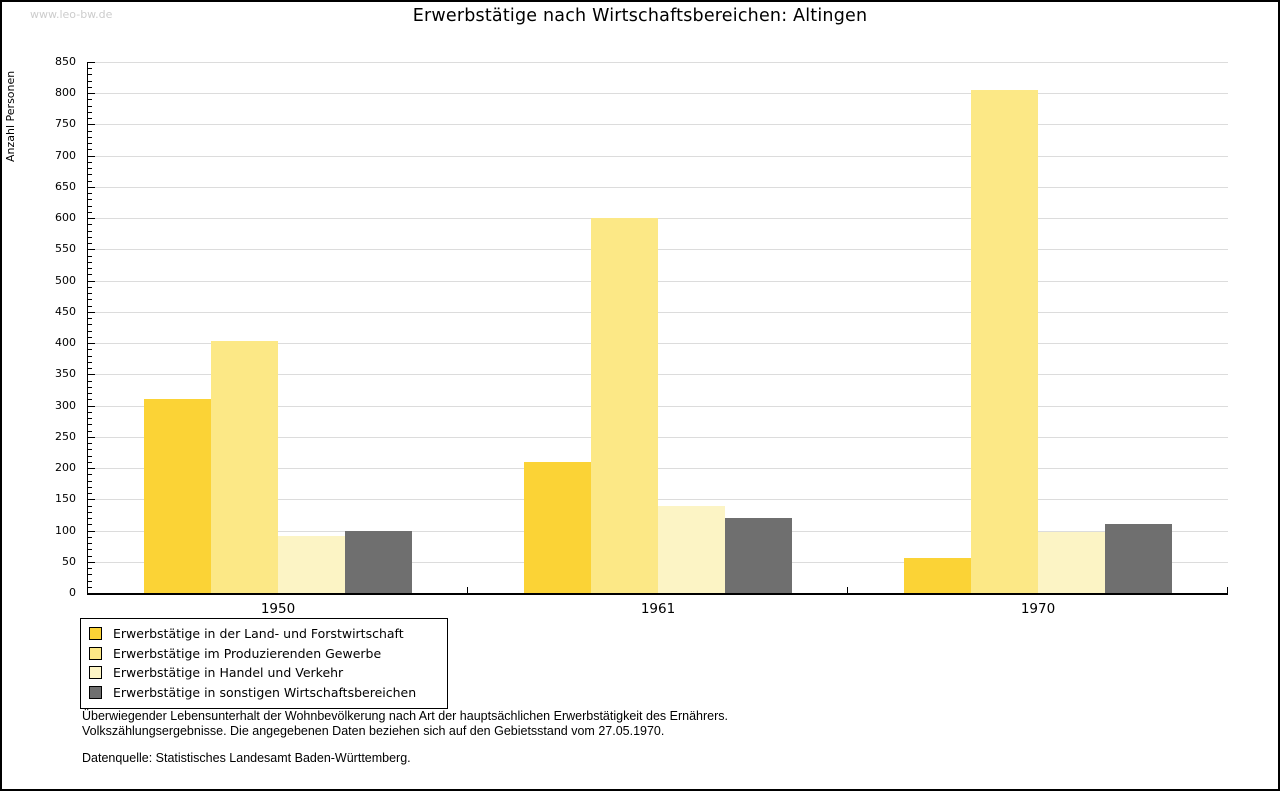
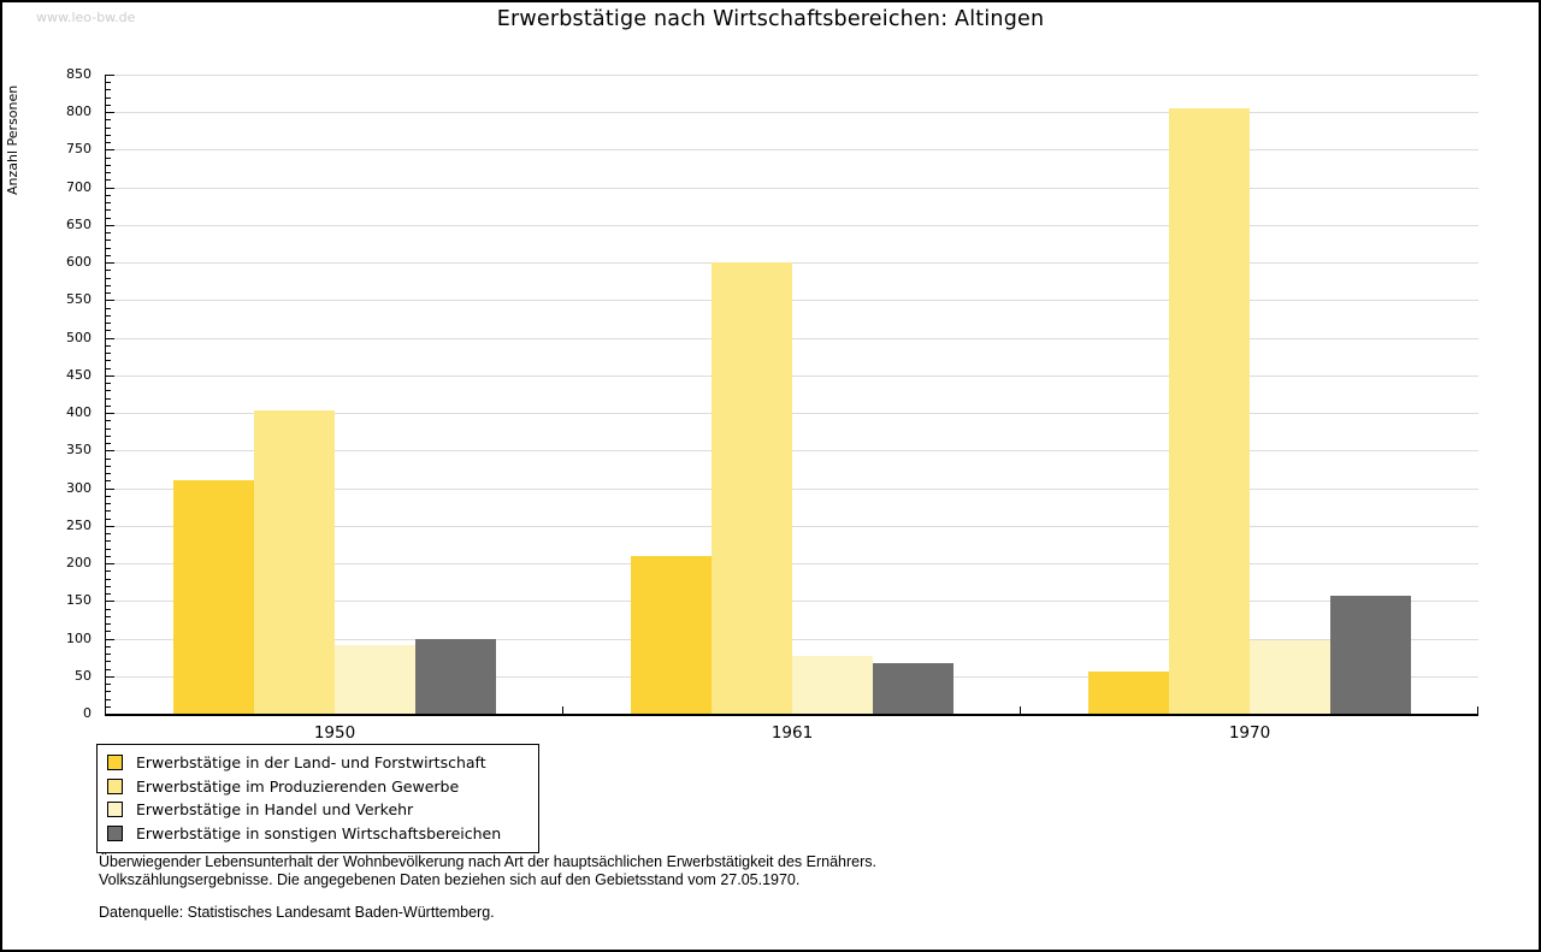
Erwerbstätige in Handel und Verkehr/1961: 140 -> 80
Erwerbstätige in sonstigen Wirtschaftsbereichen/1961: 120 -> 70
Erwerbstätige in sonstigen Wirtschaftsbereichen/1970: 110 -> 160
